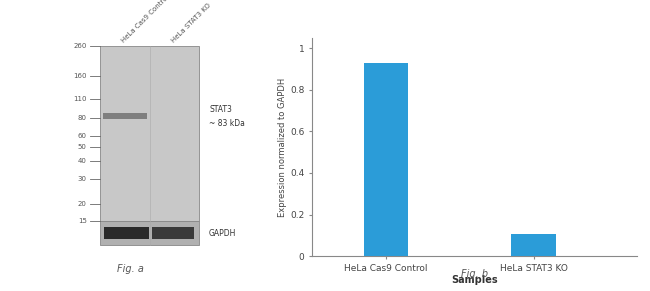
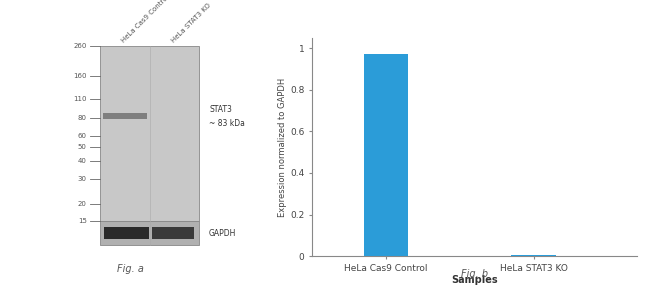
HeLa Cas9 Control: 0.930 -> 0.970
HeLa STAT3 KO: 0.105 -> 0.005
